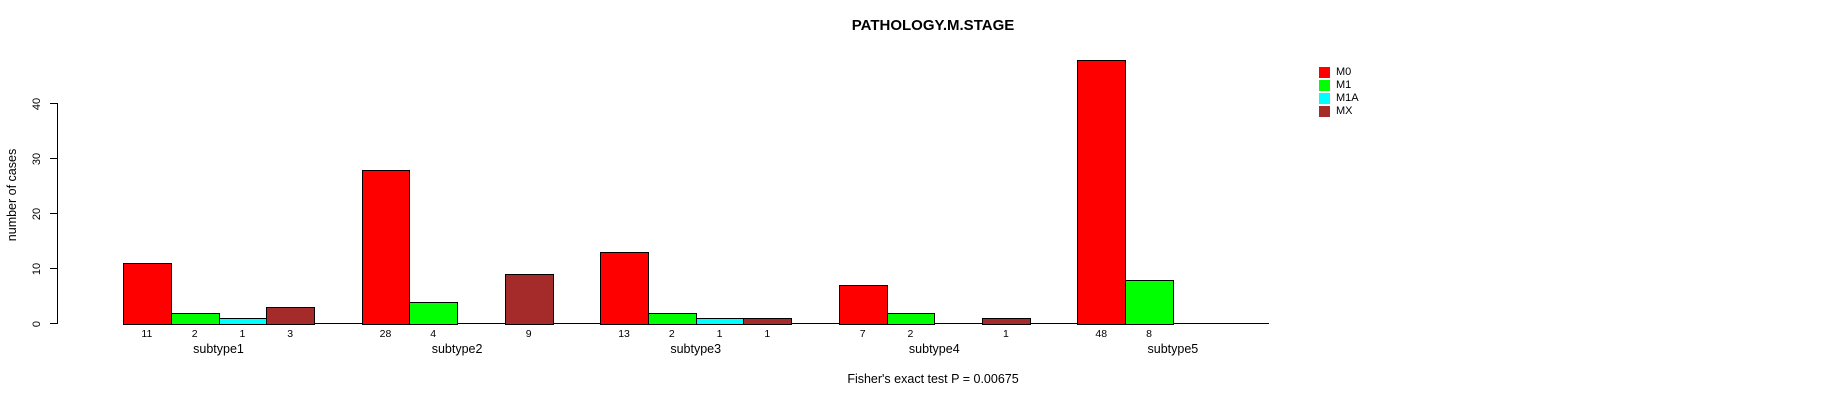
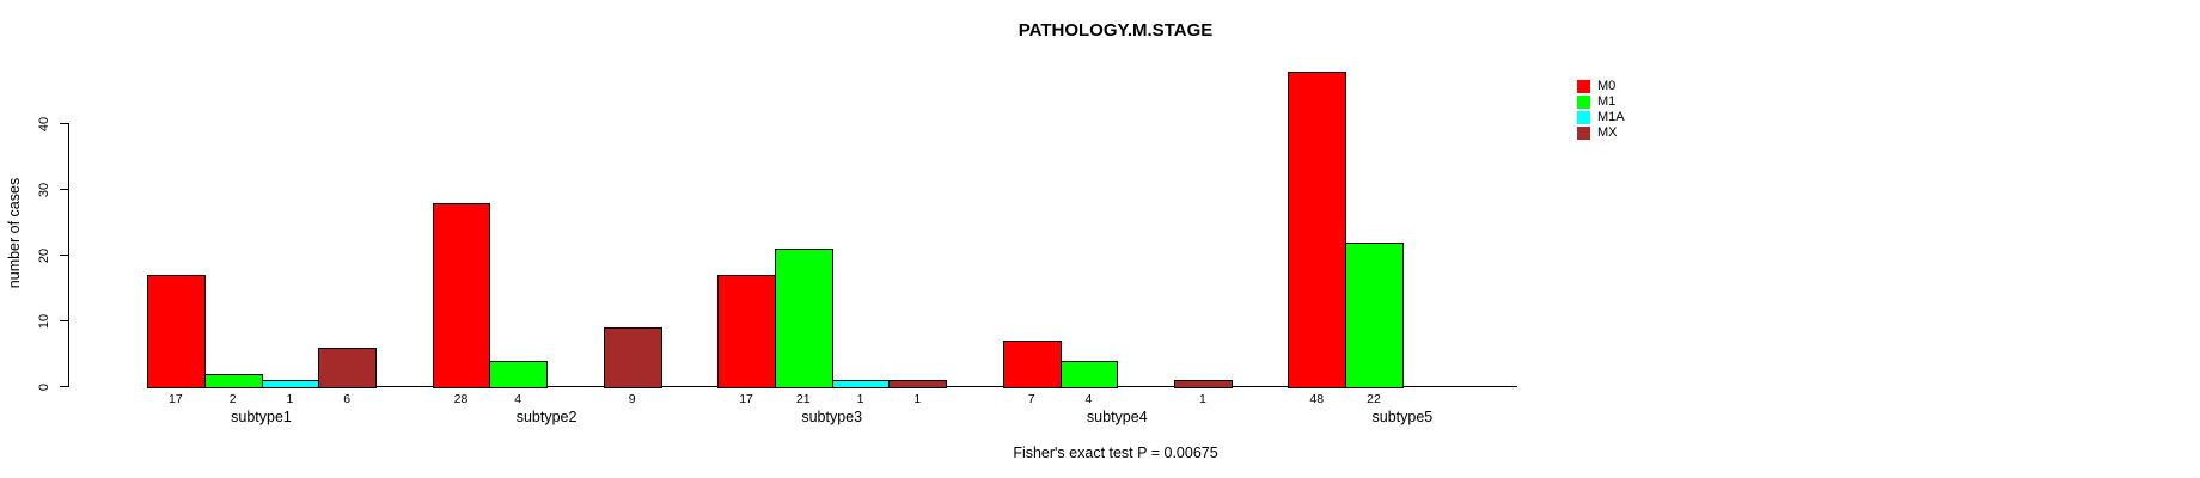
M0/subtype1: 11 -> 17
MX/subtype1: 3 -> 6
M0/subtype3: 13 -> 17
M1/subtype3: 2 -> 21
M1/subtype4: 2 -> 4
M1/subtype5: 8 -> 22
